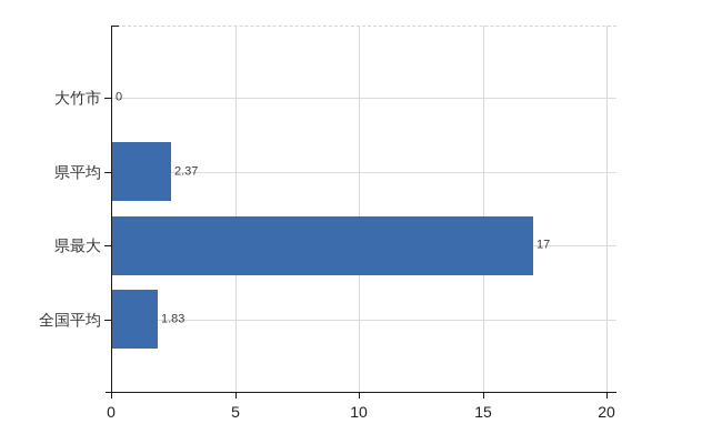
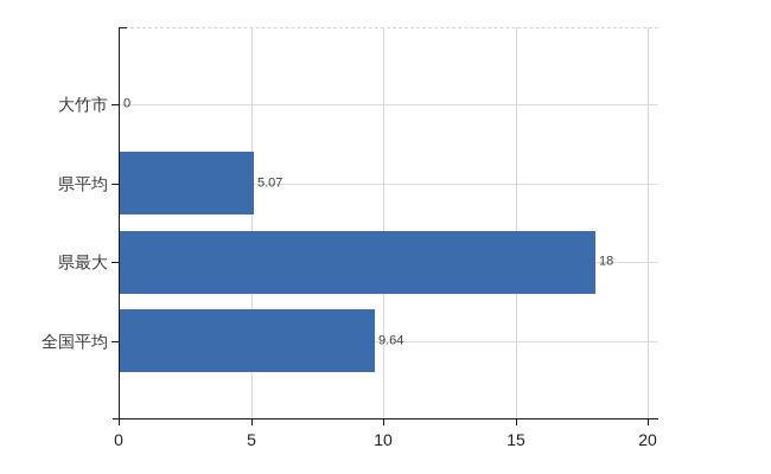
県平均: 2.37 -> 5.07
県最大: 17 -> 18
全国平均: 1.83 -> 9.64
